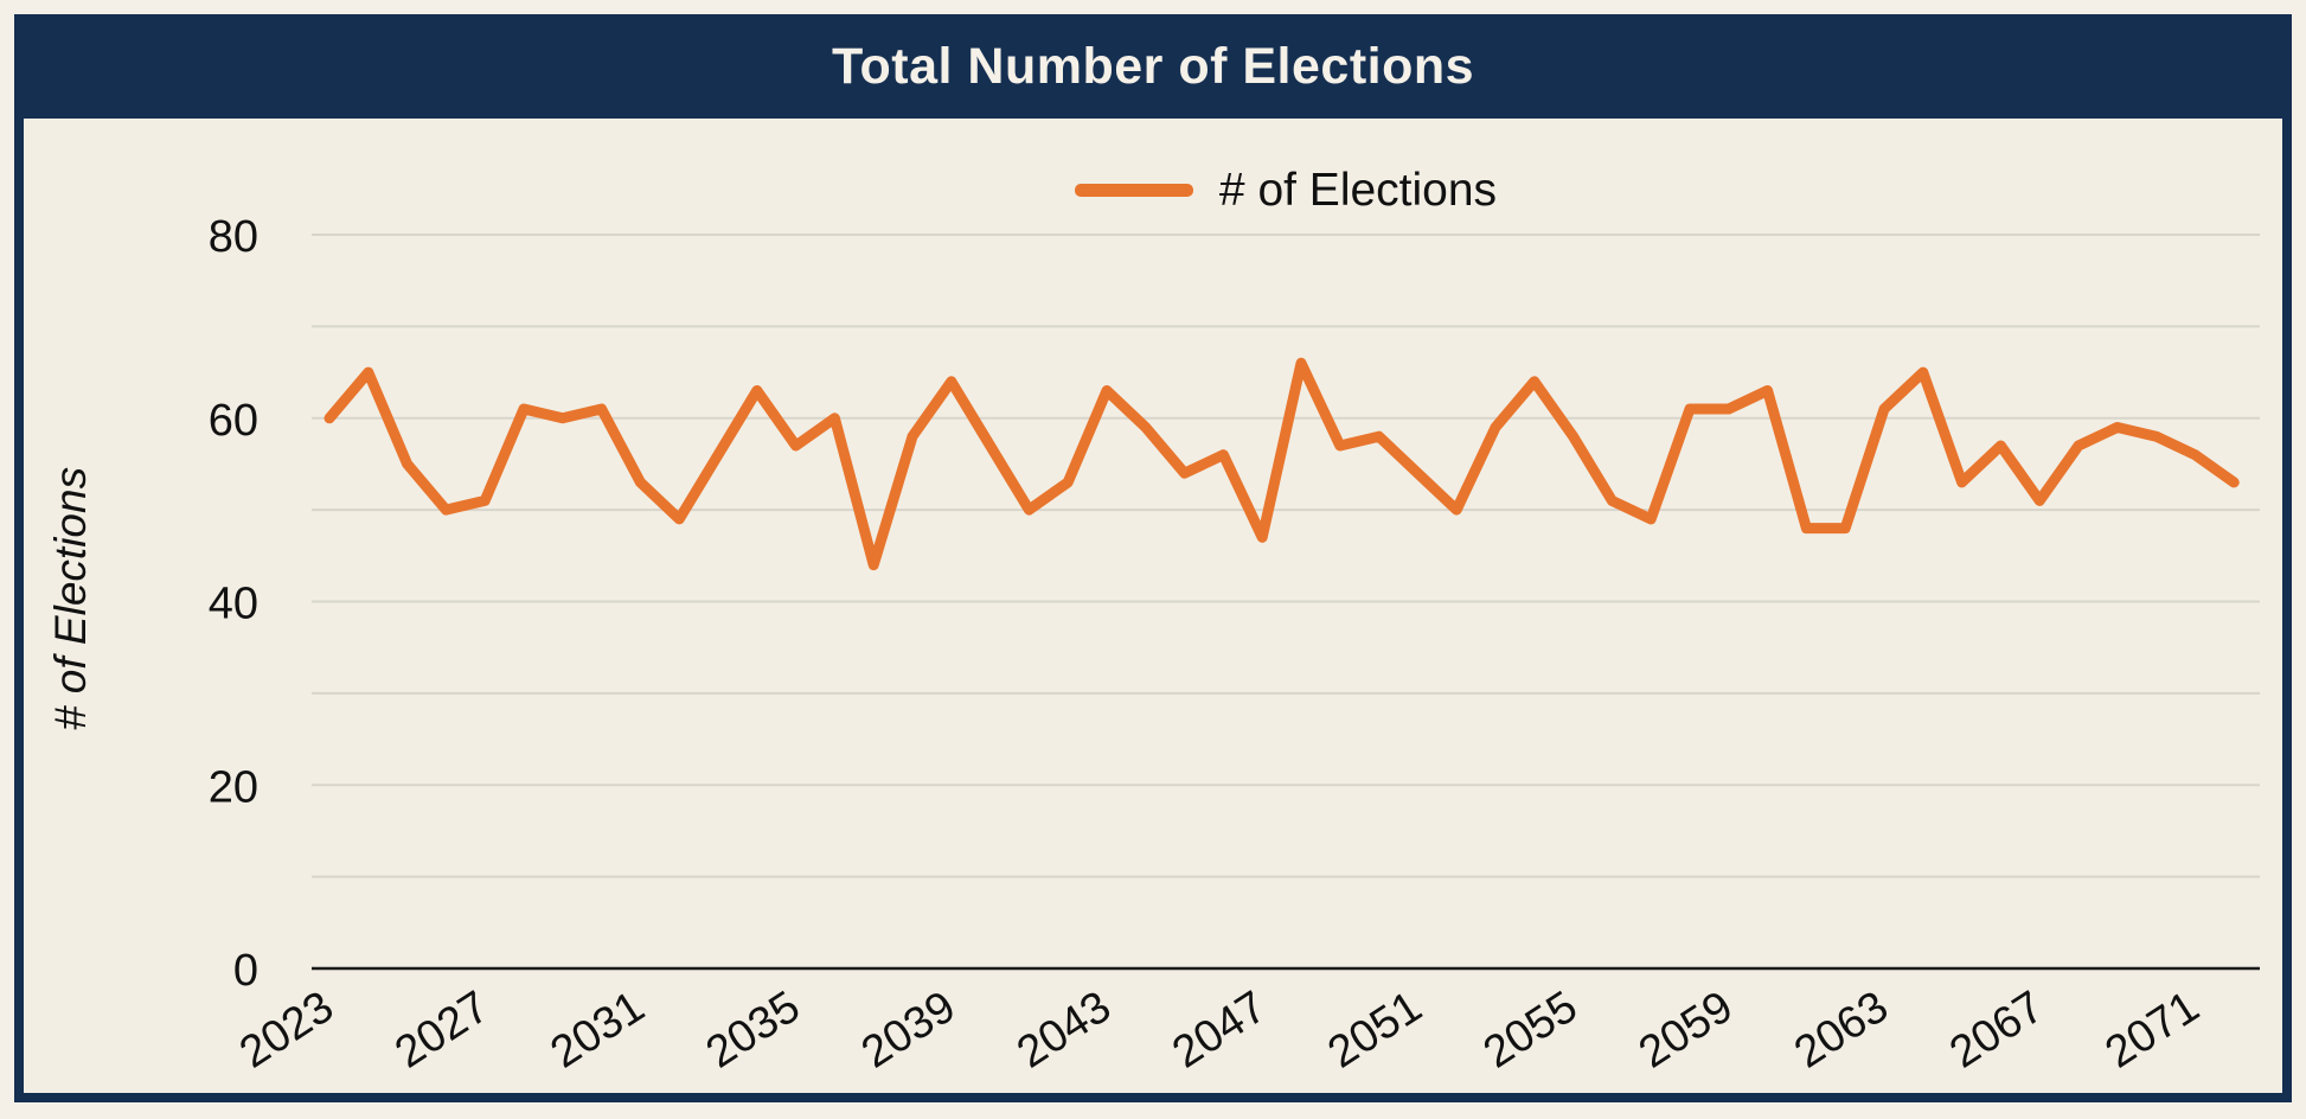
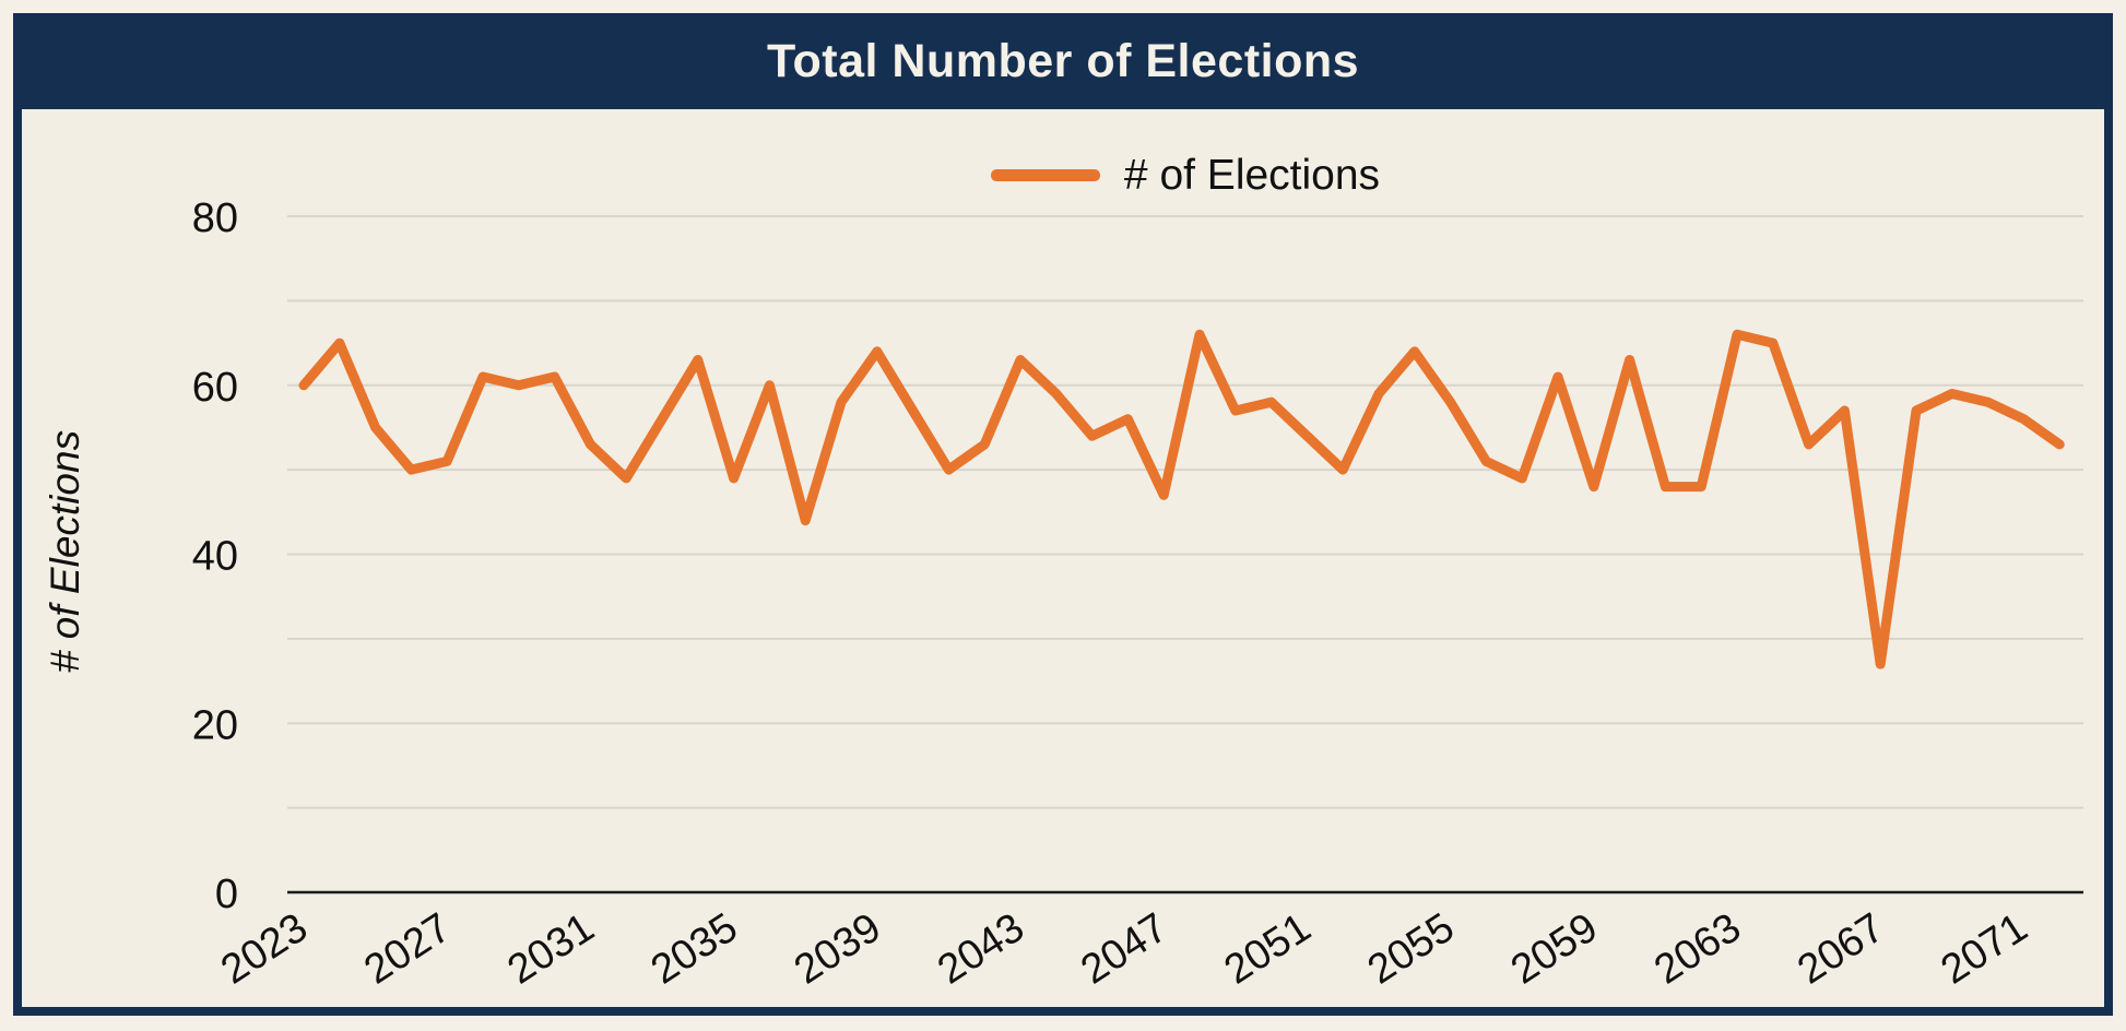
2035: 57 -> 49
2059: 61 -> 48
2063: 61 -> 66
2067: 51 -> 27
